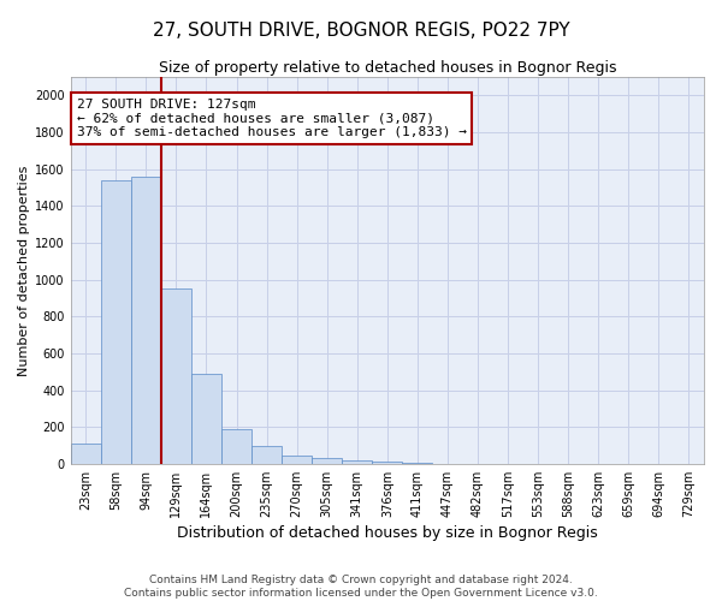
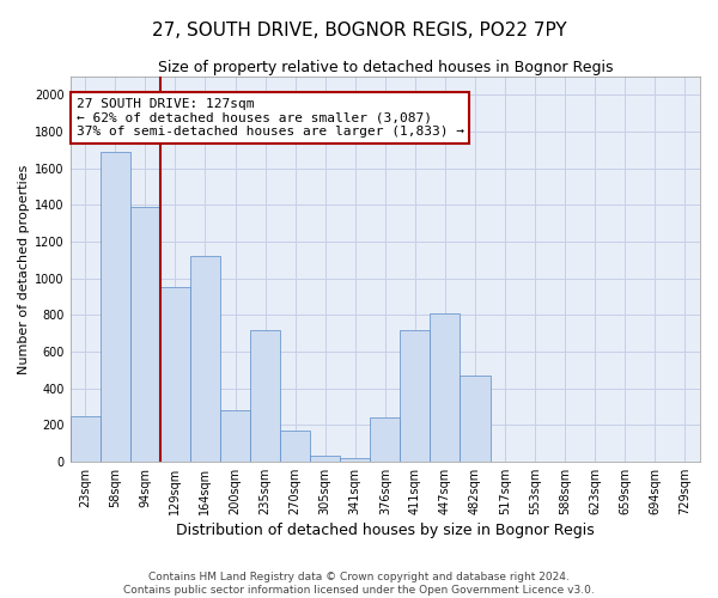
23sqm: 110 -> 250
58sqm: 1540 -> 1690
94sqm: 1560 -> 1390
164sqm: 490 -> 1120
200sqm: 180 -> 280
235sqm: 100 -> 720
270sqm: 40 -> 170
376sqm: 10 -> 240
411sqm: 0 -> 720
447sqm: 0 -> 810
482sqm: 0 -> 470
